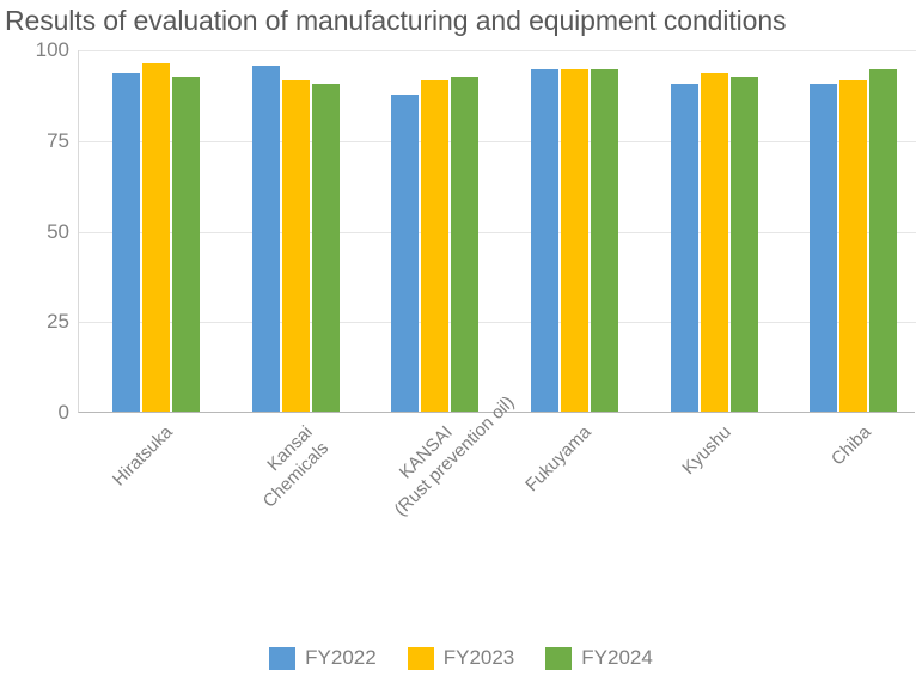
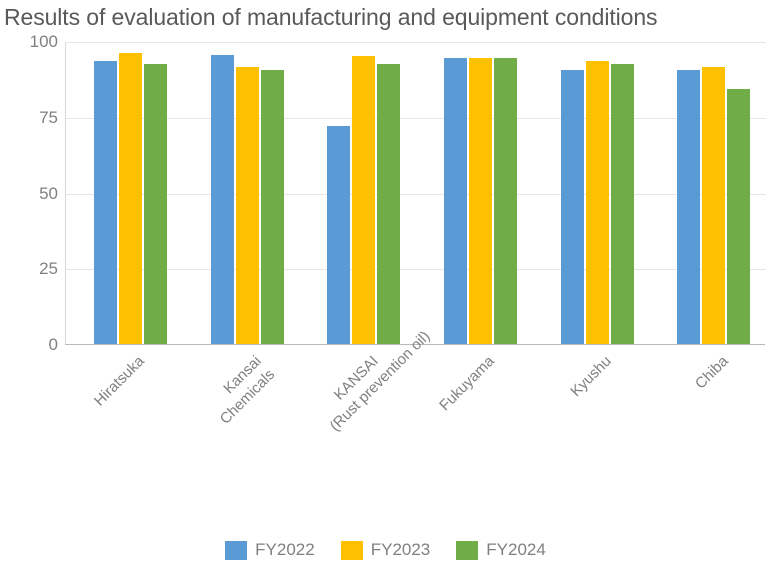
FY2022/KANSAI (Rust prevention oil): 88 -> 72
FY2023/KANSAI (Rust prevention oil): 92 -> 95
FY2024/Chiba: 94 -> 84
